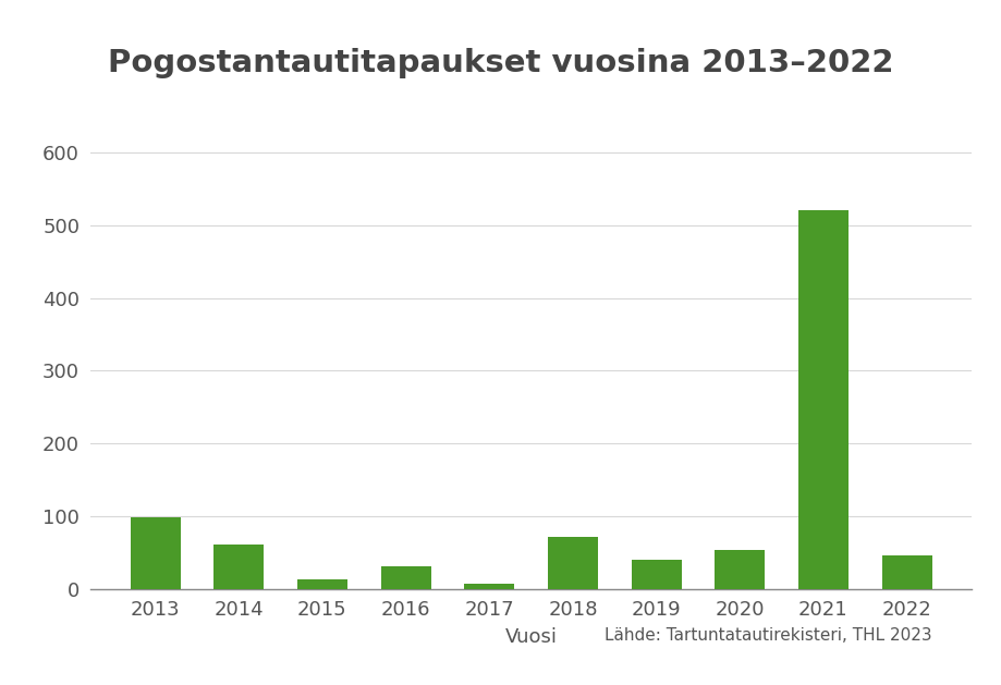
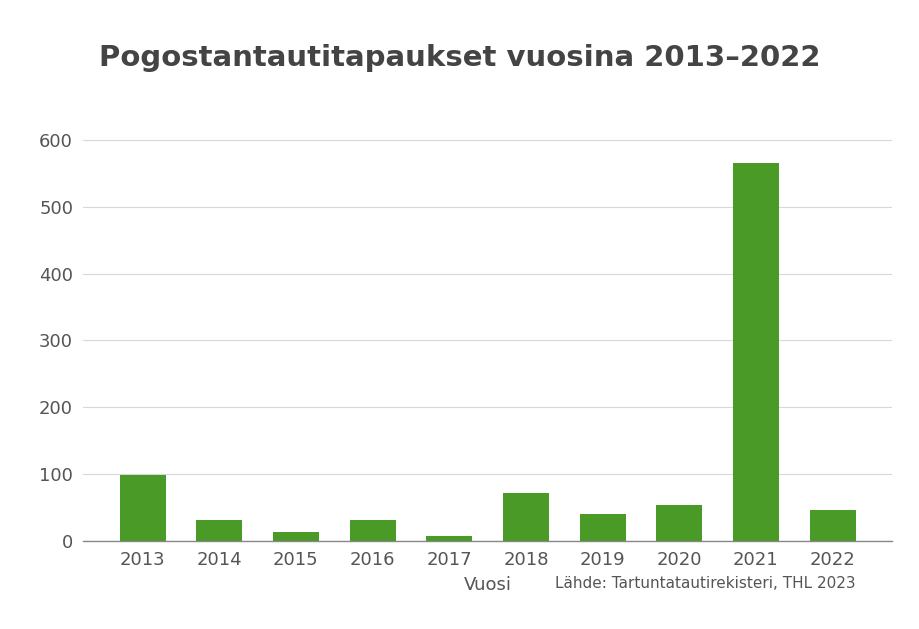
2014: 62 -> 31
2021: 520 -> 566
